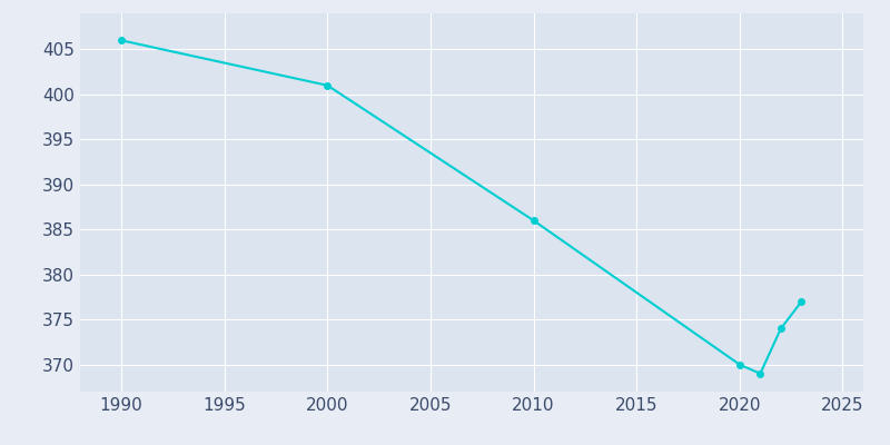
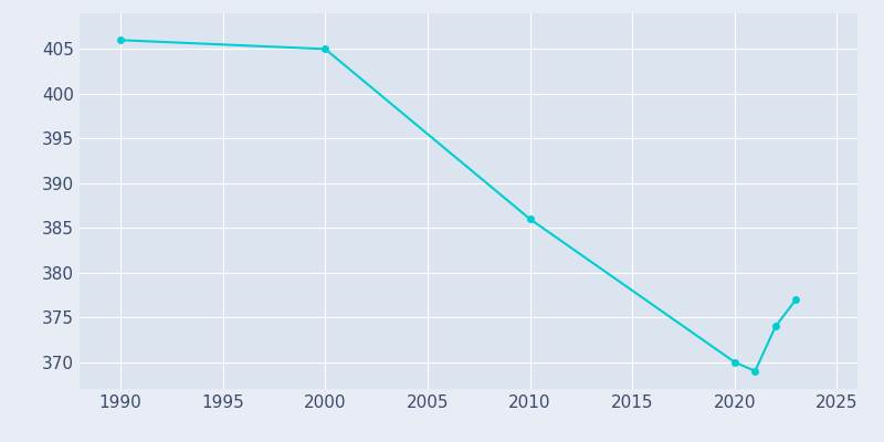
2000: 401 -> 405
